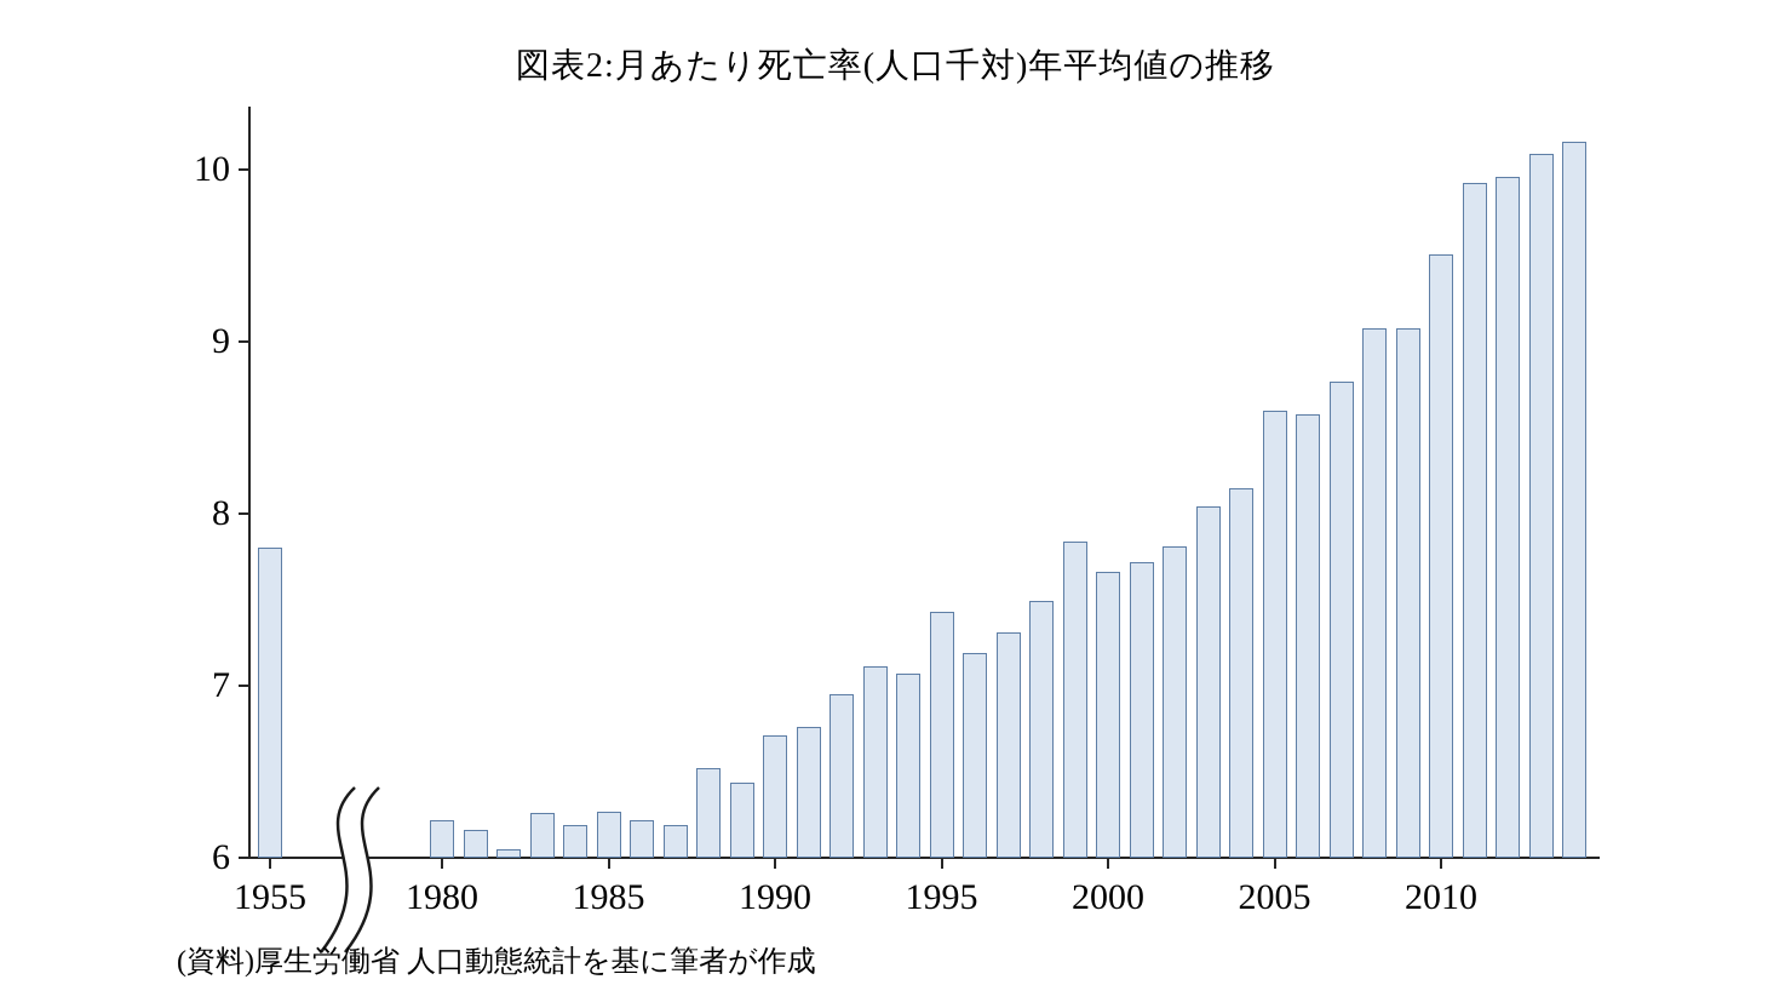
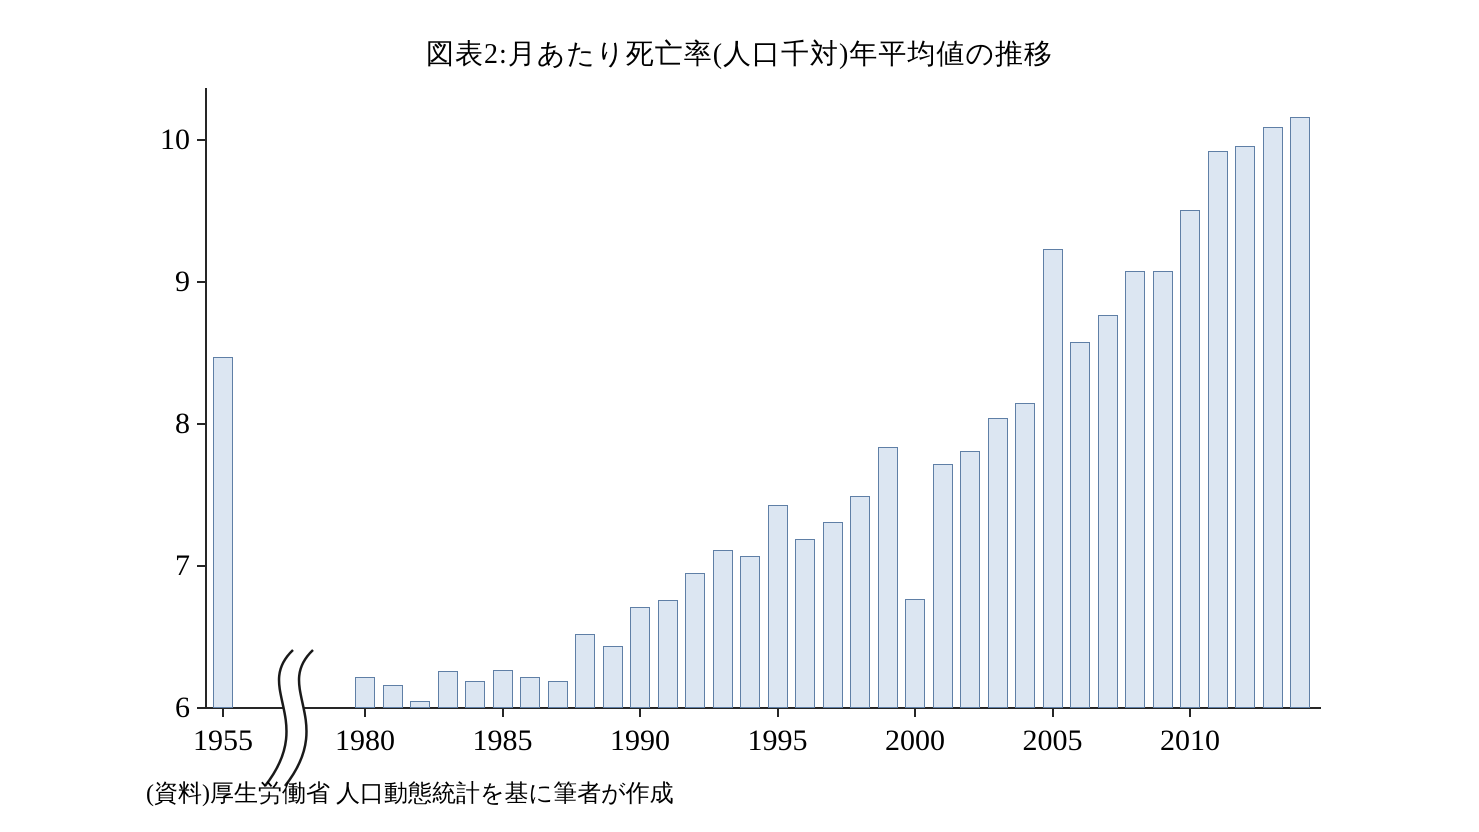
1955: 7.80 -> 8.47
2000: 7.66 -> 6.77
2005: 8.60 -> 9.23
